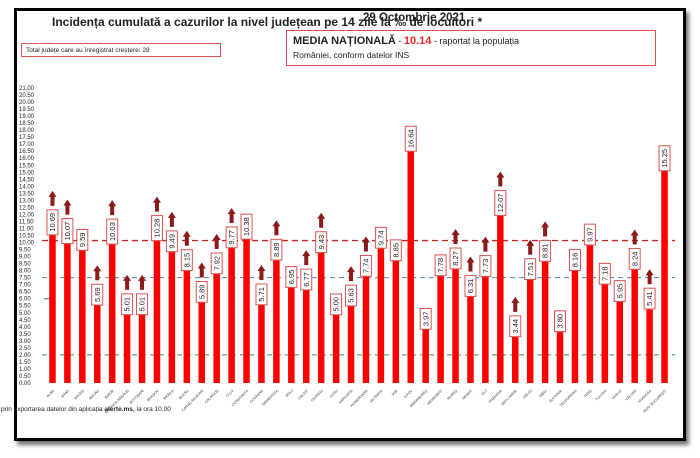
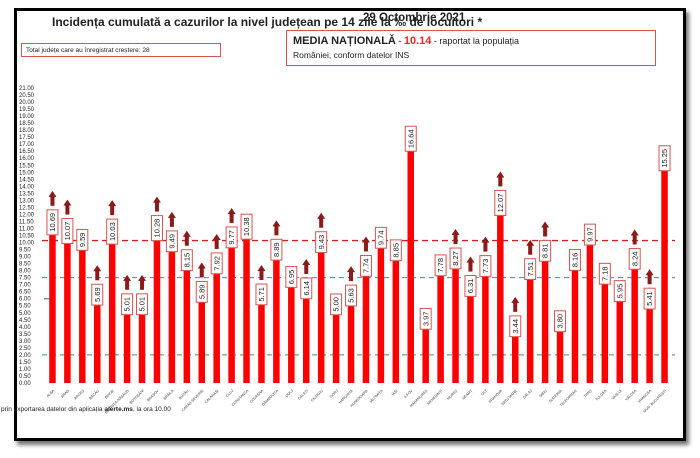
GALAȚI: 6.77 -> 6.14
